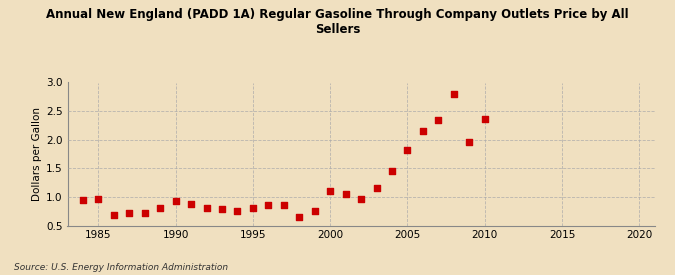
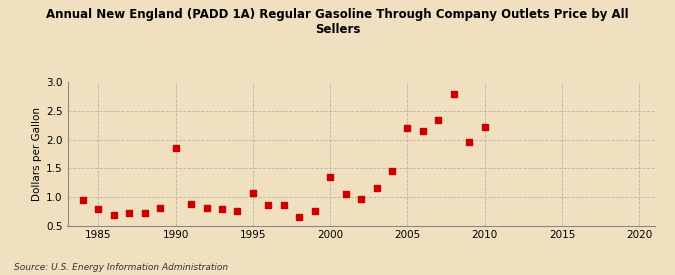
1985: 0.96 -> 0.78
1990: 0.92 -> 1.86
1995: 0.80 -> 1.06
2000: 1.11 -> 1.34
2005: 1.82 -> 2.20
2010: 2.36 -> 2.22
